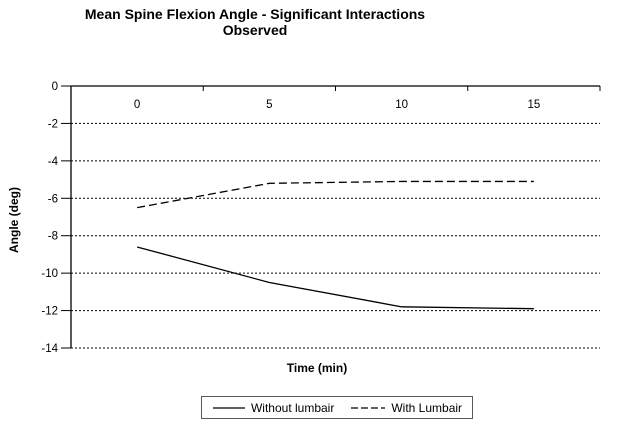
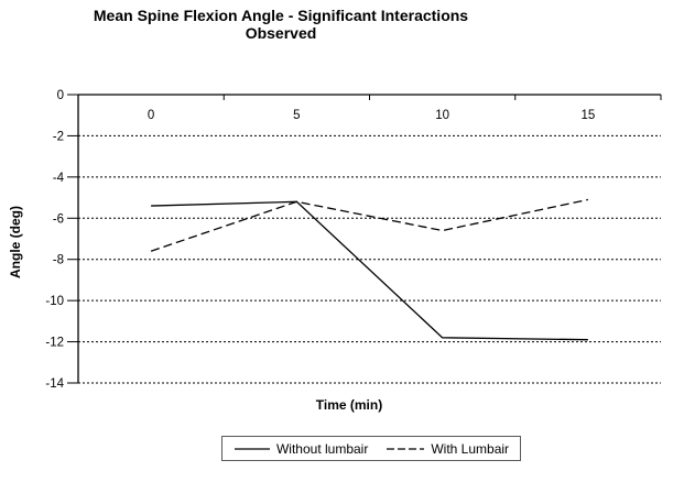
Without lumbair/0: -8.6 -> -5.4
With Lumbair/0: -6.5 -> -7.6
Without lumbair/5: -10.5 -> -5.2
With Lumbair/10: -5.1 -> -6.6
